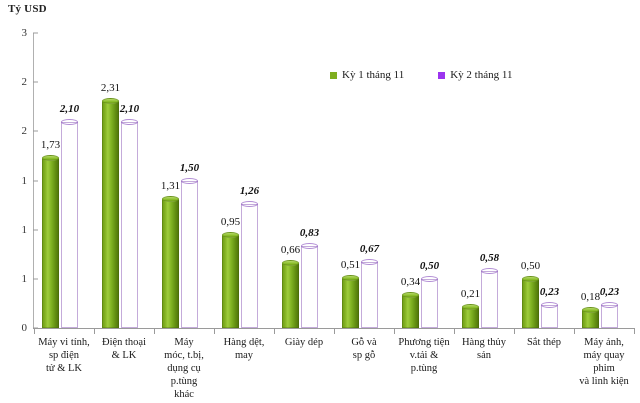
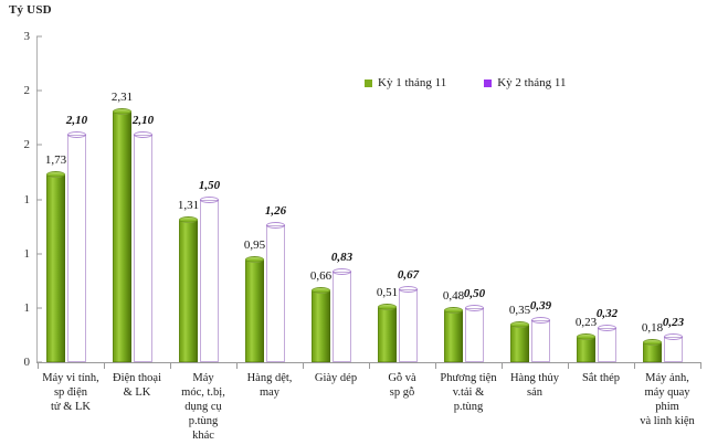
Kỳ 1 tháng 11/Phương tiện v.tải & p.tùng: 0,34 -> 0,48
Kỳ 1 tháng 11/Hàng thủy sản: 0,21 -> 0,35
Kỳ 2 tháng 11/Hàng thủy sản: 0,58 -> 0,39
Kỳ 1 tháng 11/Sắt thép: 0,50 -> 0,23
Kỳ 2 tháng 11/Sắt thép: 0,23 -> 0,32
